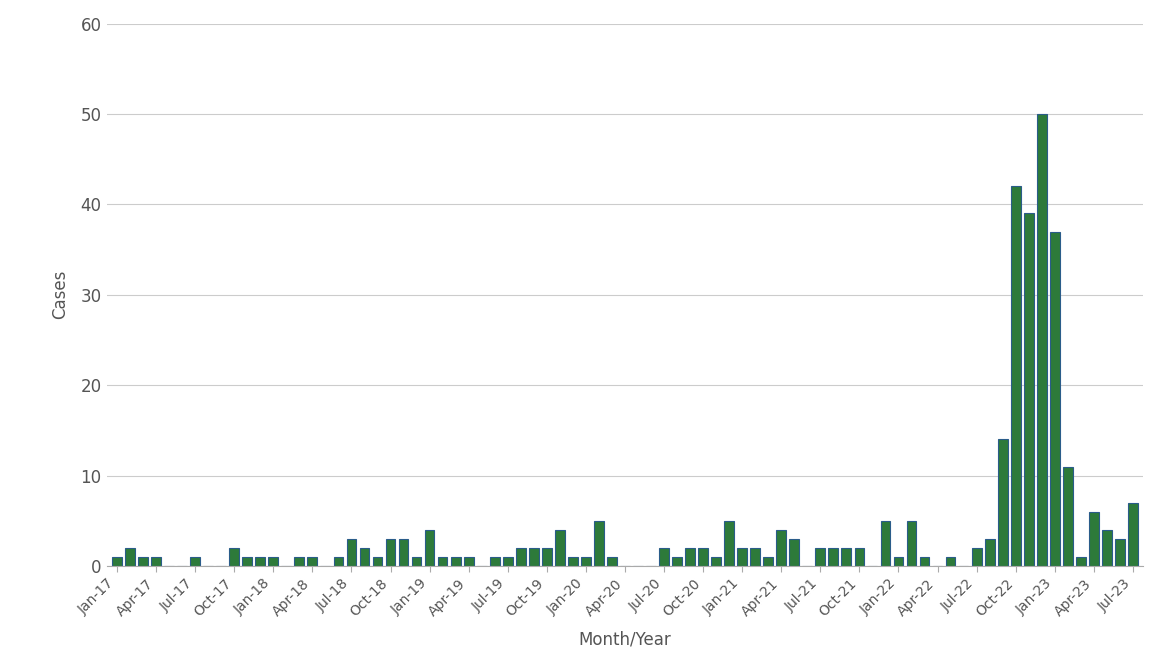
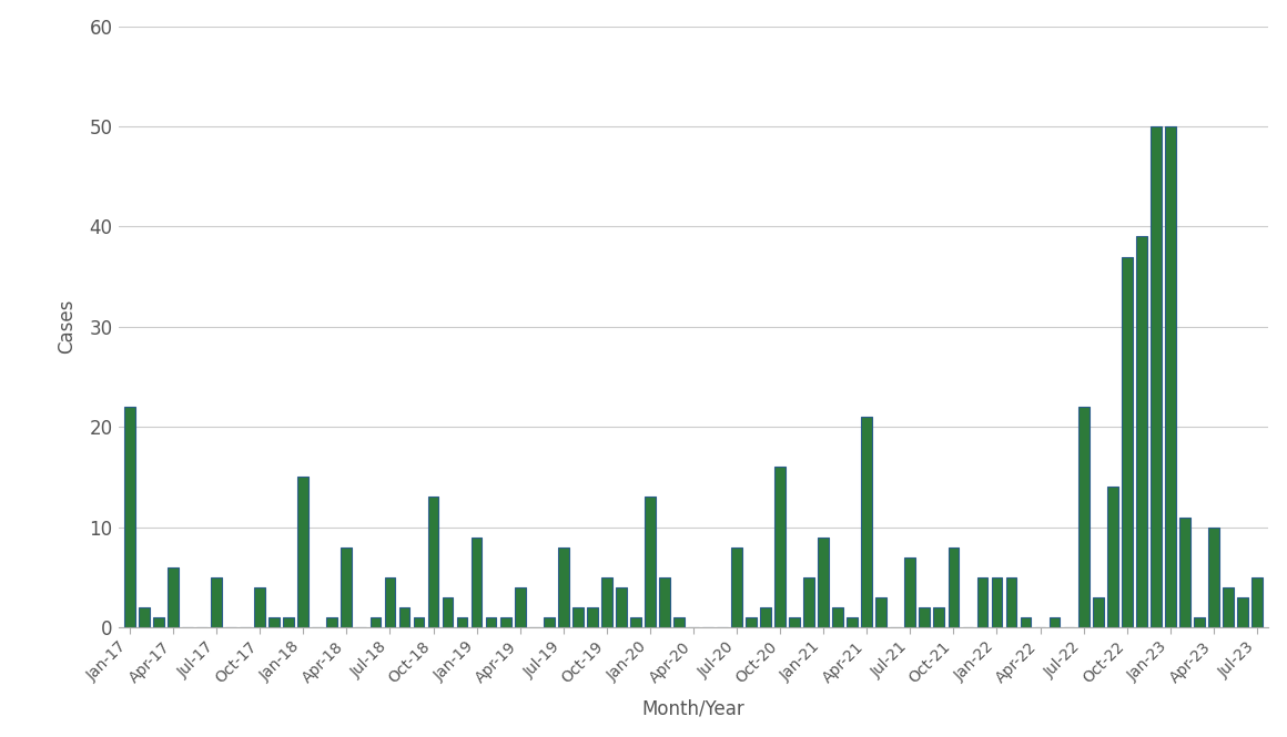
Jan-17: 1 -> 22
Apr-17: 1 -> 6
Jul-17: 1 -> 5
Oct-17: 2 -> 4
Jan-18: 1 -> 15
Apr-18: 1 -> 8
Jul-18: 3 -> 5
Oct-18: 3 -> 13
Jan-19: 4 -> 9
Apr-19: 1 -> 4
Jul-19: 1 -> 8
Oct-19: 2 -> 5
Jan-20: 1 -> 13
Jul-20: 2 -> 8
Oct-20: 2 -> 16
Jan-21: 2 -> 9
Apr-21: 4 -> 21
Jul-21: 2 -> 7
Oct-21: 2 -> 8
Jan-22: 1 -> 5
Jul-22: 2 -> 22
Oct-22: 42 -> 37
Jan-23: 37 -> 50
Apr-23: 6 -> 10
Jul-23: 7 -> 5
